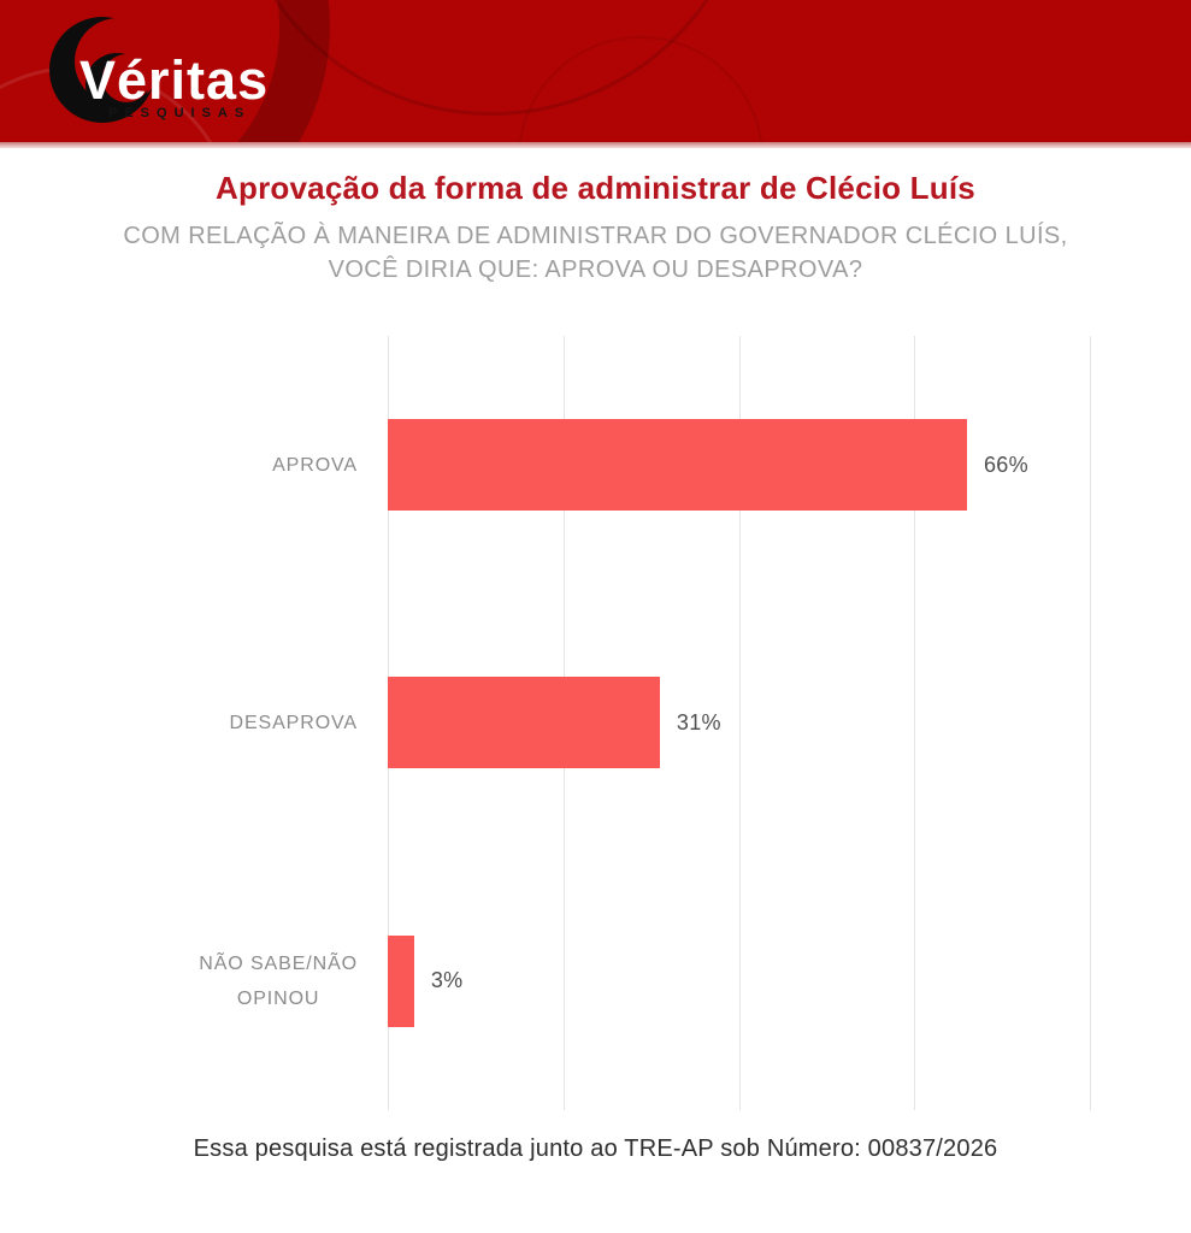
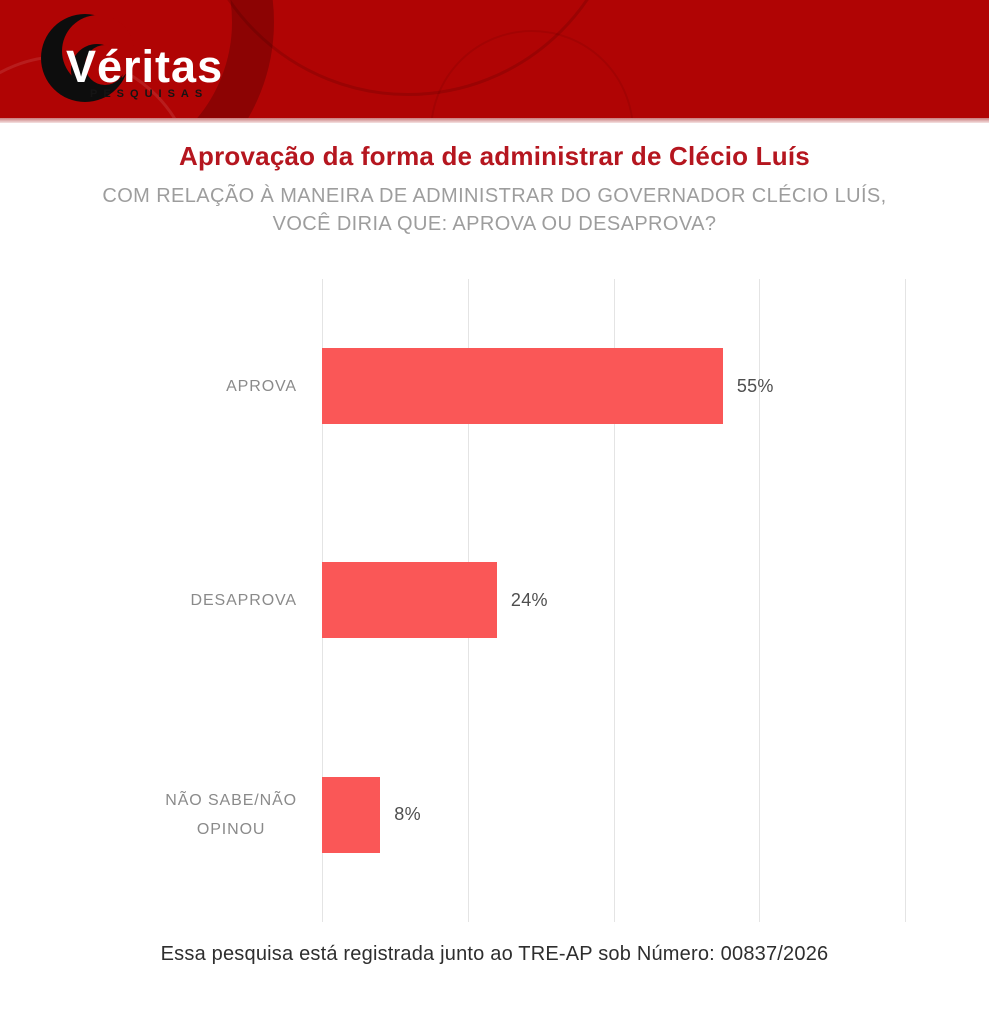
APROVA: 66% -> 55%
DESAPROVA: 31% -> 24%
NÃO SABE/NÃO OPINOU: 3% -> 8%
